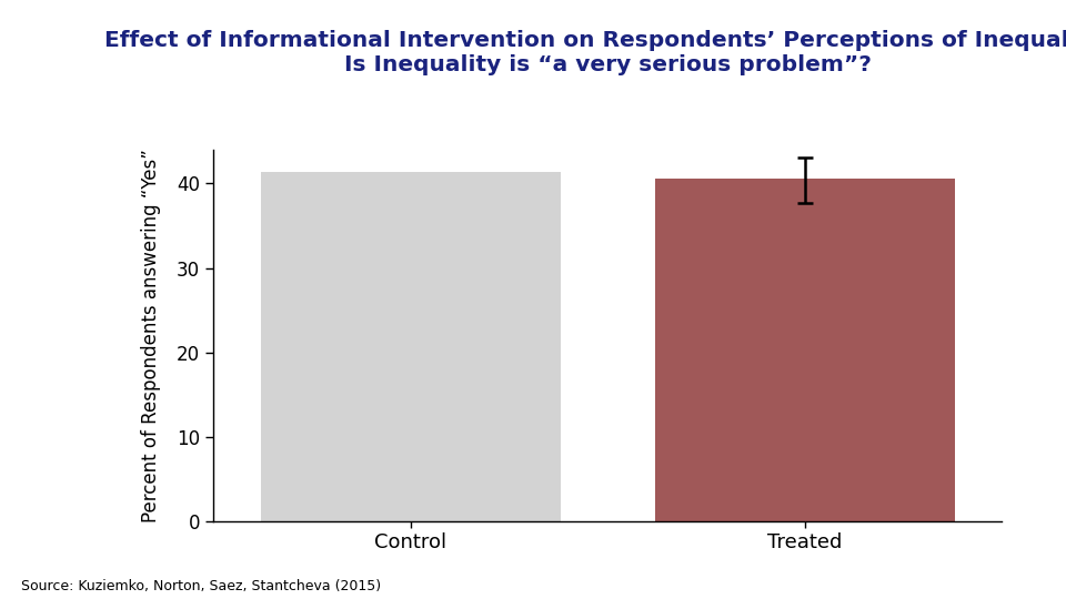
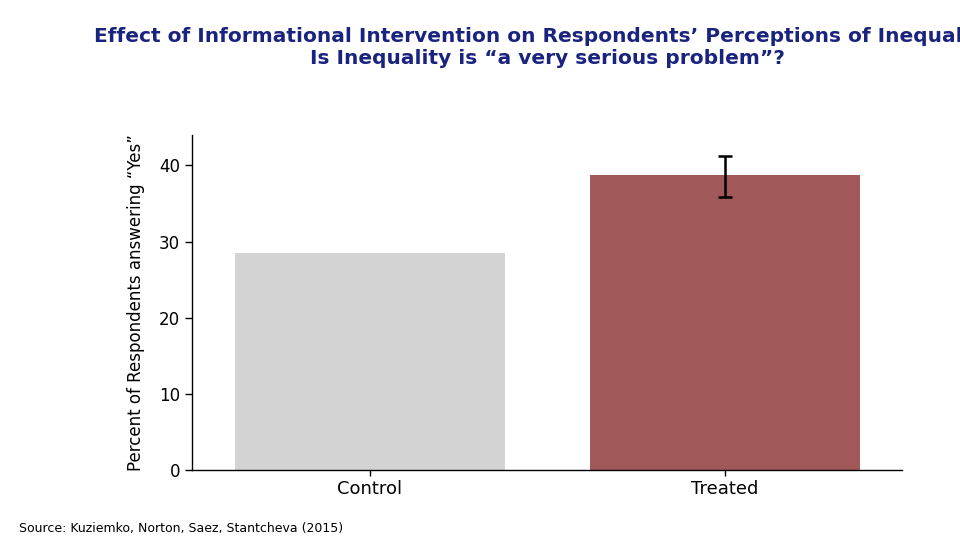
Control: 41.4 -> 28.5
Treated: 40.6 -> 38.8
